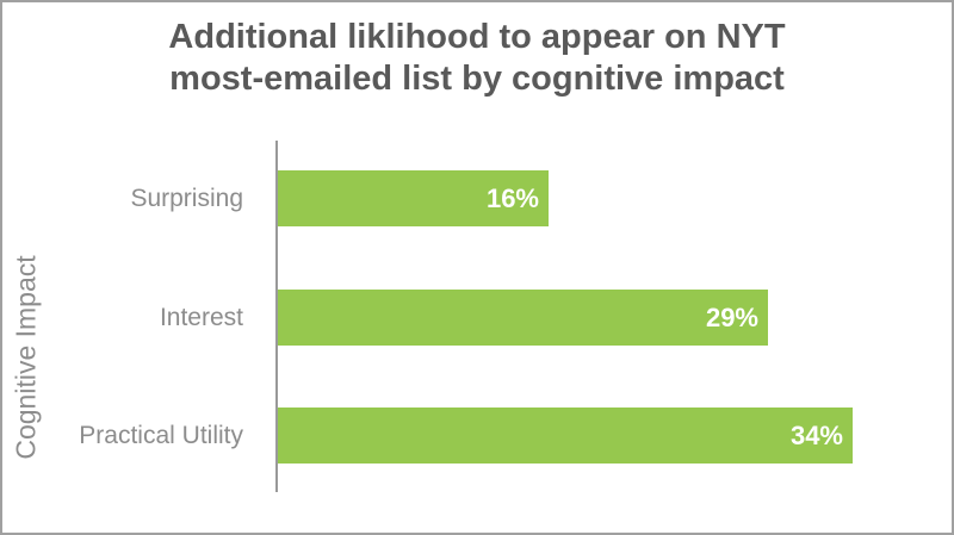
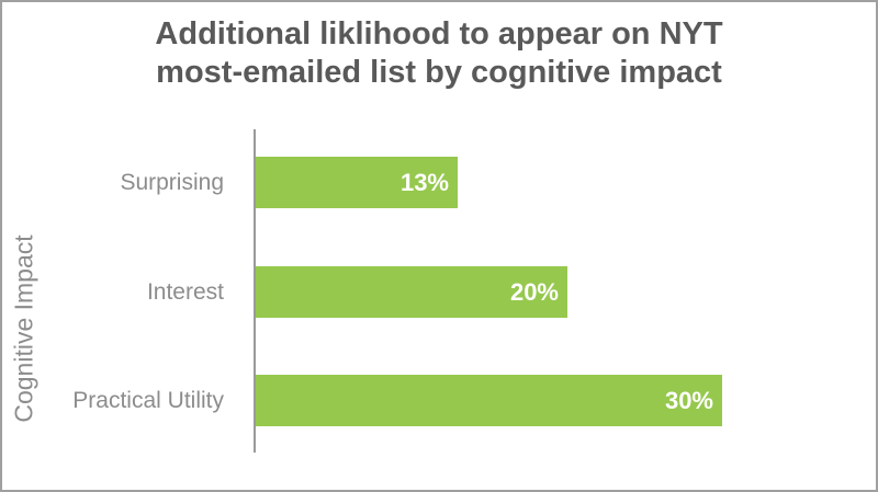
Surprising: 16% -> 13%
Interest: 29% -> 20%
Practical Utility: 34% -> 30%
